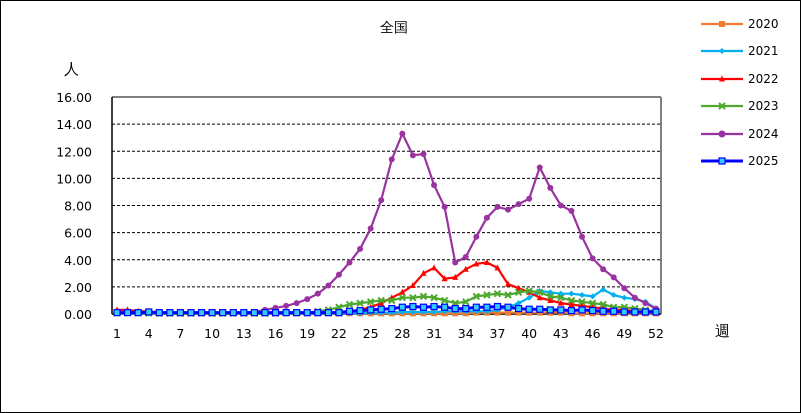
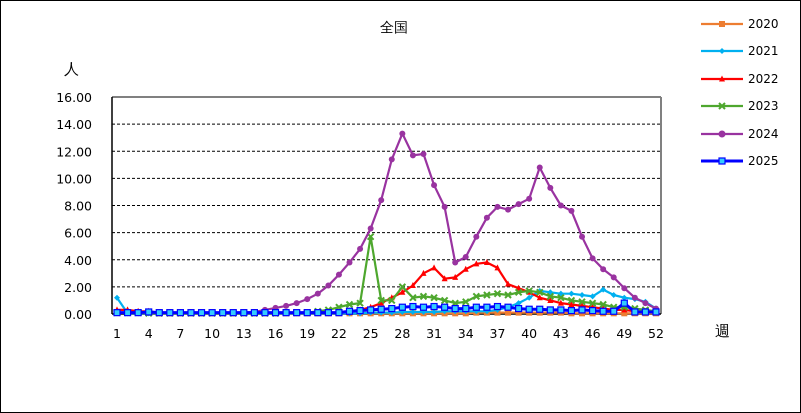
2021/1: 0.1 -> 1.2
2023/25: 0.9 -> 5.7
2023/28: 1.2 -> 2.0
2025/49: 0.1 -> 0.8
